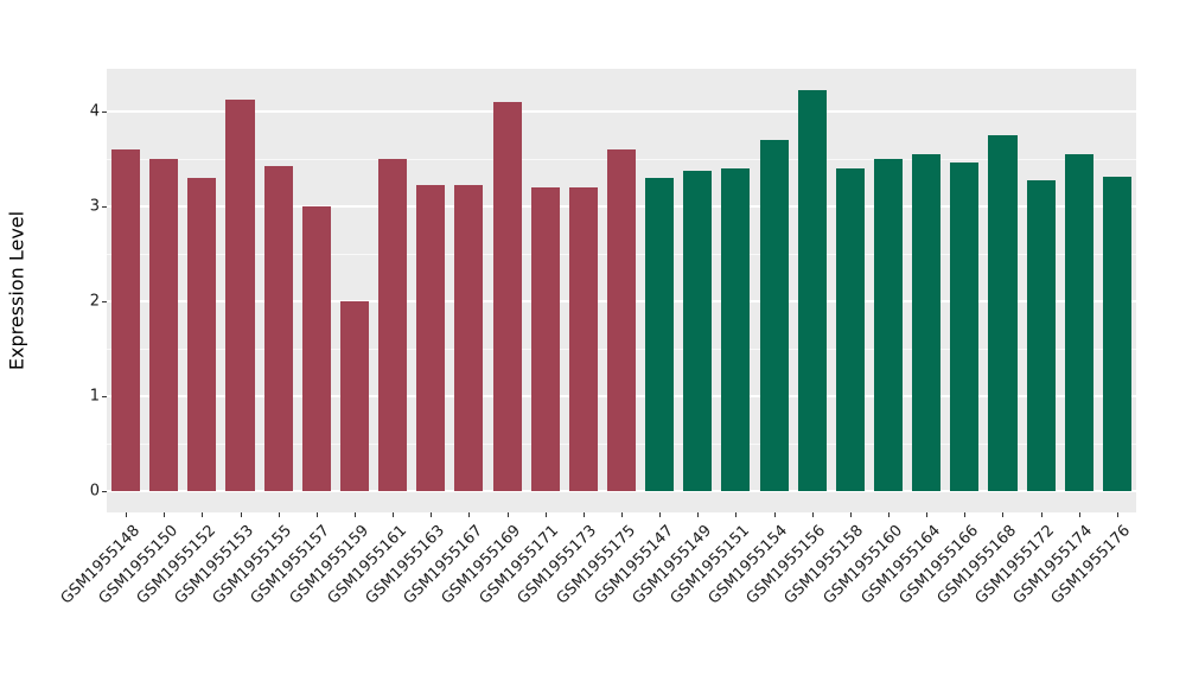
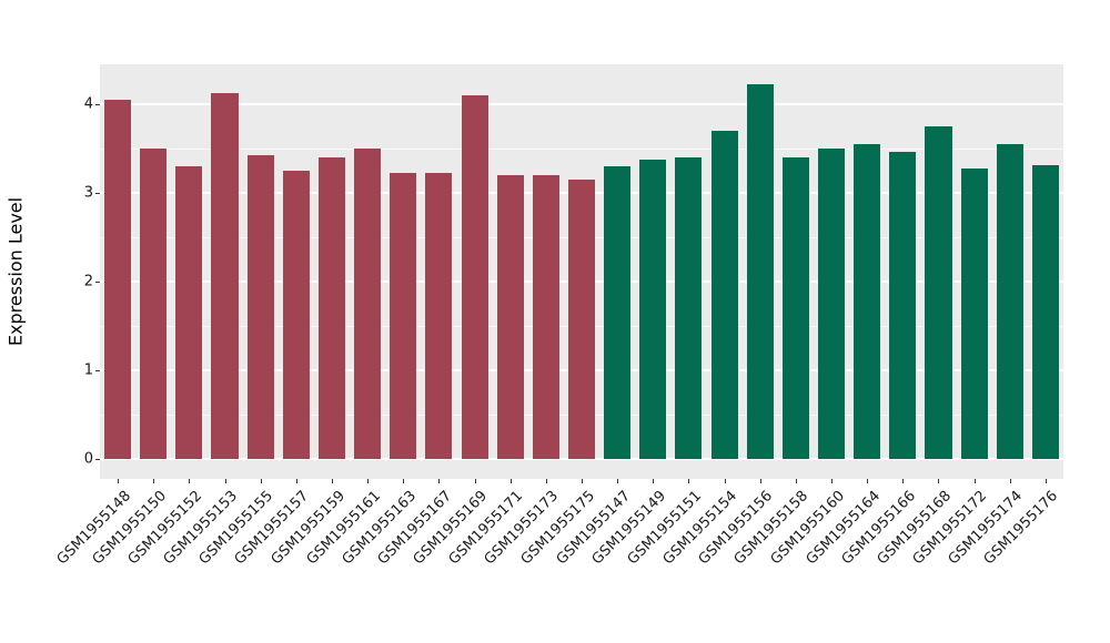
GSM1955148: 3.6 -> 4.0
GSM1955157: 3.0 -> 3.2
GSM1955159: 2.0 -> 3.4
GSM1955175: 3.6 -> 3.1
